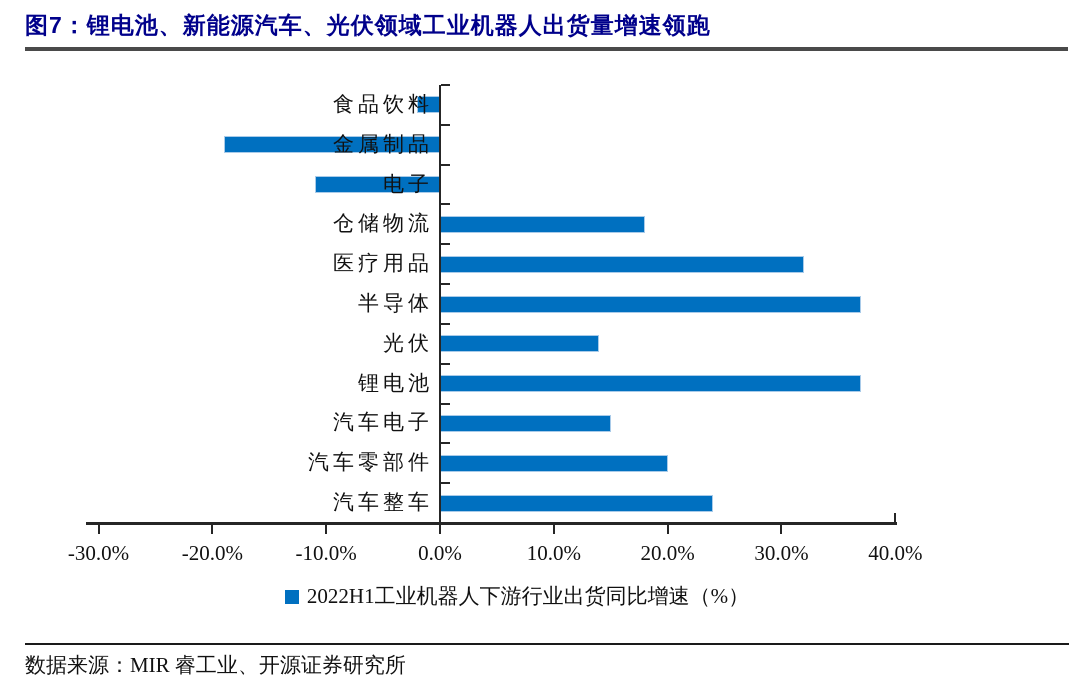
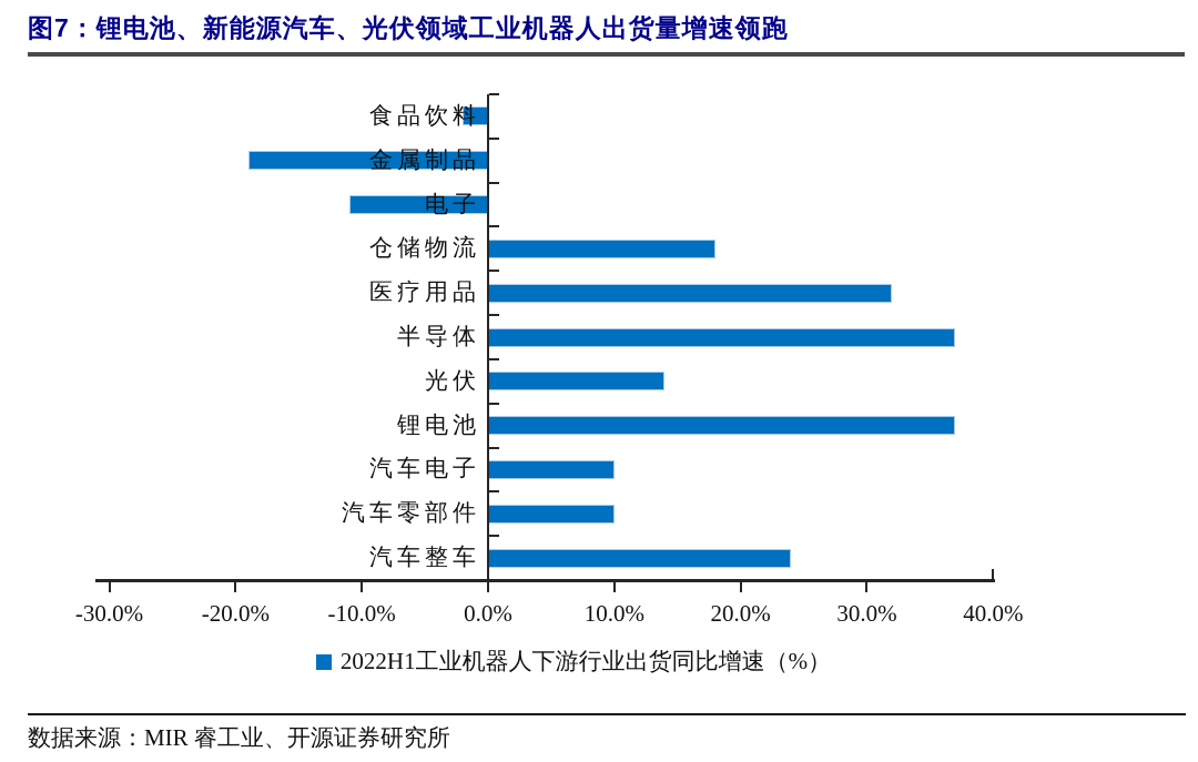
汽车电子: 15% -> 10%
汽车零部件: 20% -> 10%
